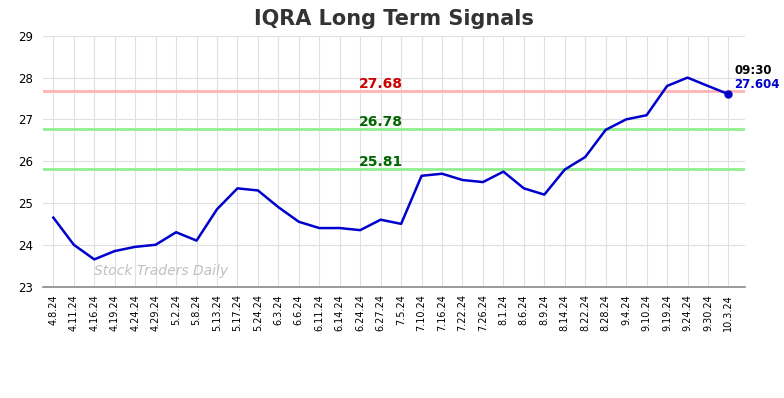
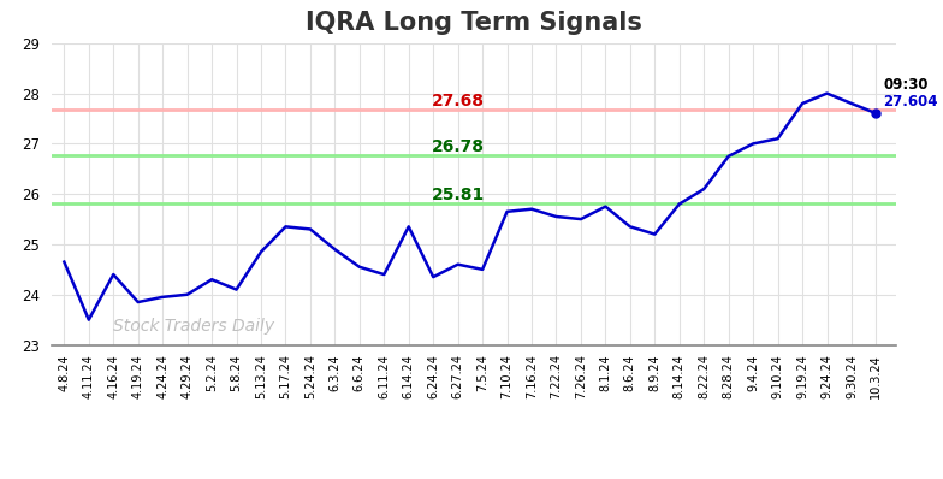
4.11.24: 24.00 -> 23.50
4.16.24: 23.65 -> 24.40
6.14.24: 24.40 -> 25.35
